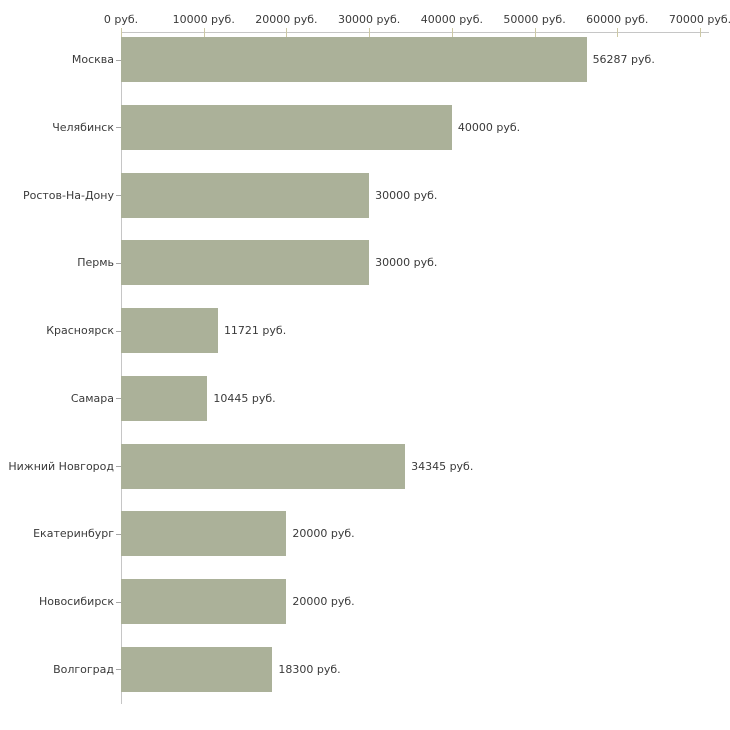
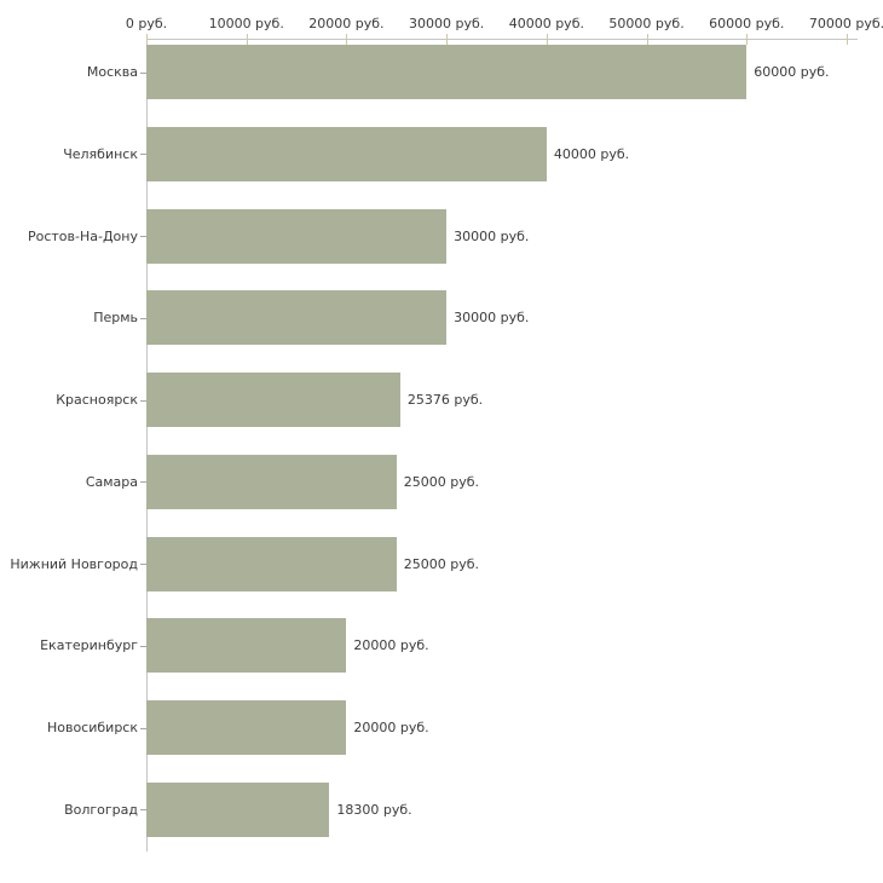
Москва: 56287 -> 60000
Красноярск: 11721 -> 25376
Самара: 10445 -> 25000
Нижний Новгород: 34345 -> 25000
